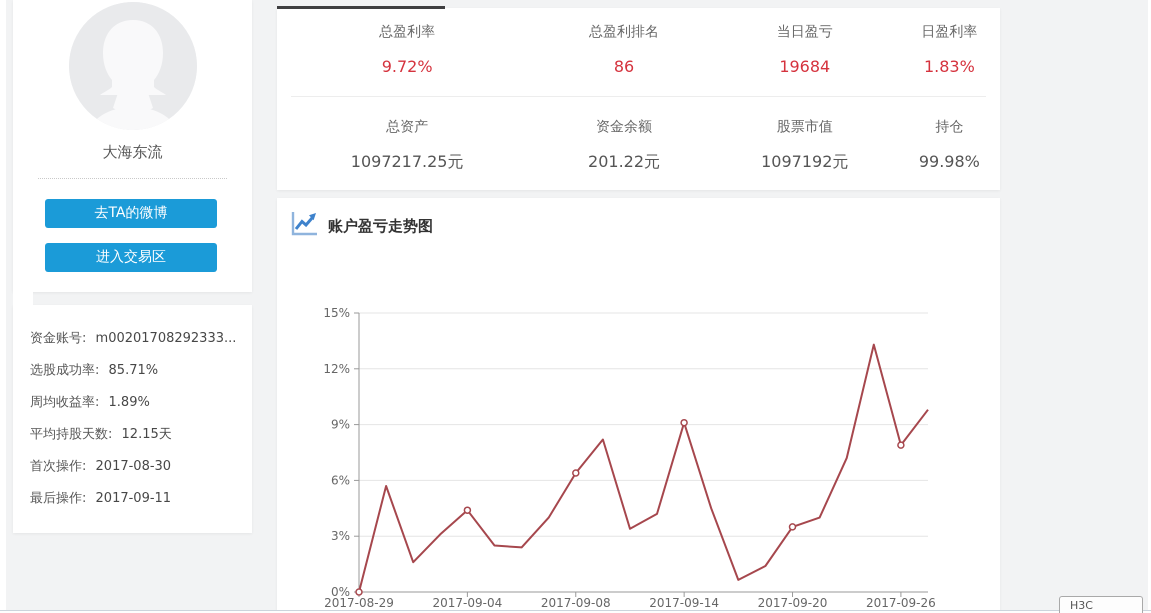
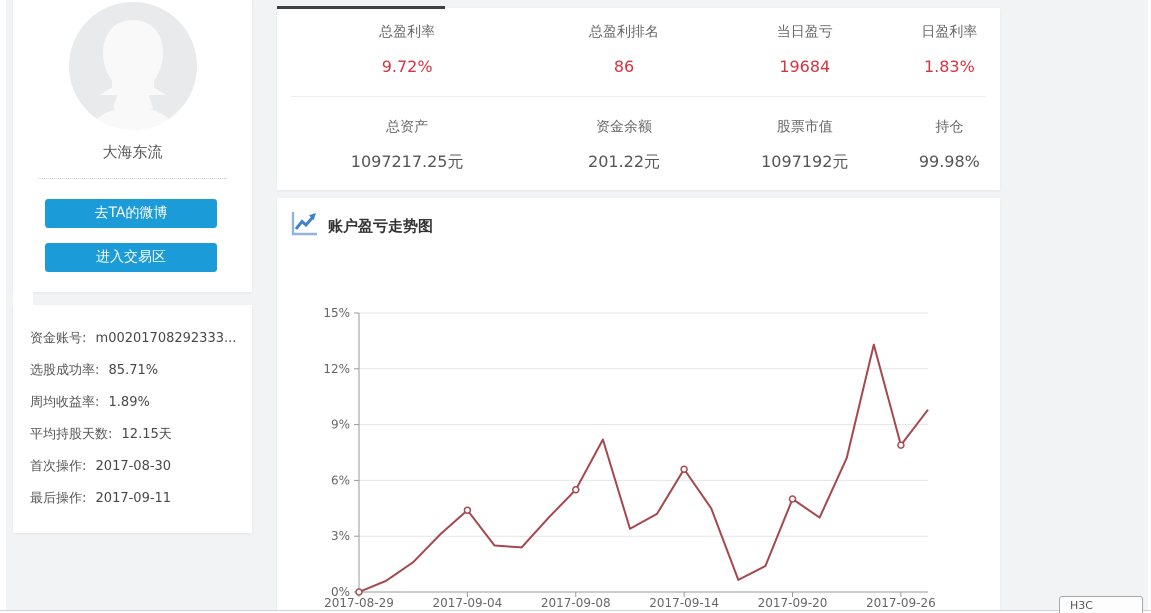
2017-08-30: 5.7% -> 0.6%
2017-09-08: 6.4% -> 5.5%
2017-09-14: 9.1% -> 6.6%
2017-09-20: 3.5% -> 5.0%
